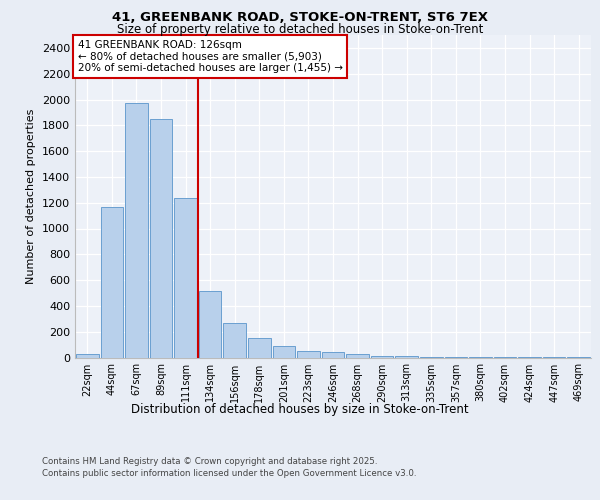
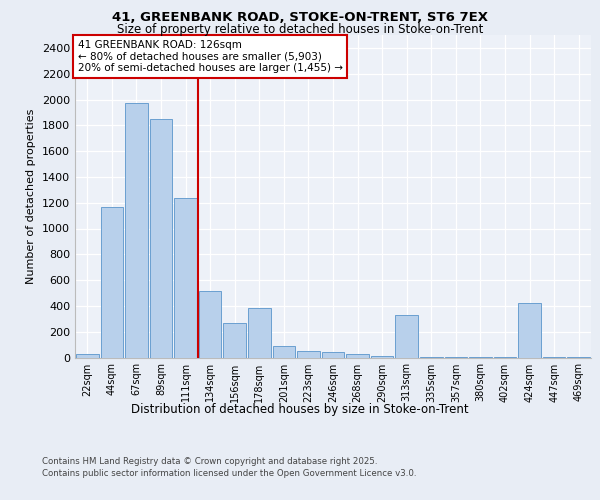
178sqm: 160 -> 380
313sqm: 10 -> 330
424sqm: 0 -> 420
